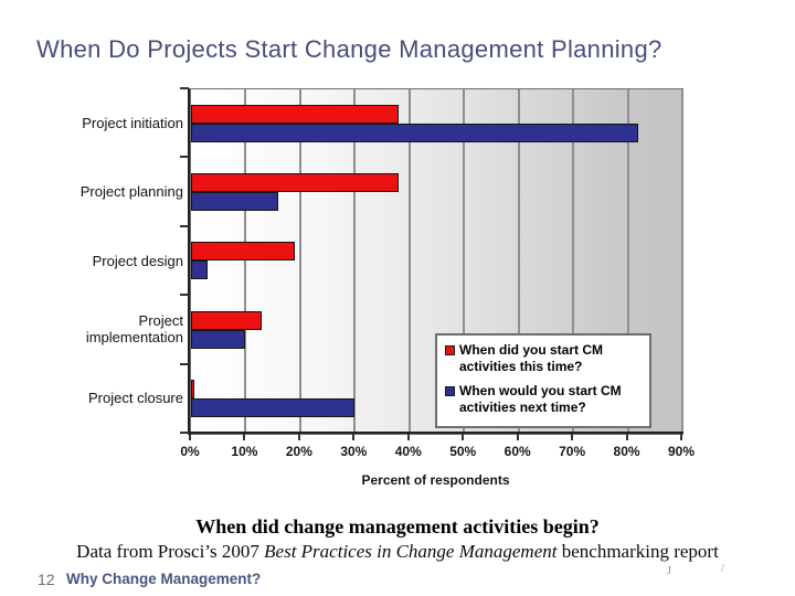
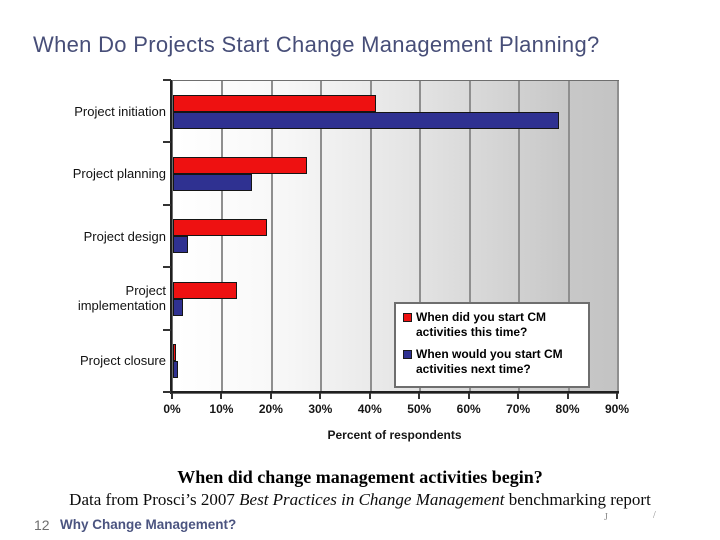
When did you start CM activities this time?/Project initiation: 38% -> 41%
When would you start CM activities next time?/Project initiation: 82% -> 78%
When did you start CM activities this time?/Project planning: 38% -> 27%
When would you start CM activities next time?/Project implementation: 10% -> 2%
When would you start CM activities next time?/Project closure: 30% -> 1%
